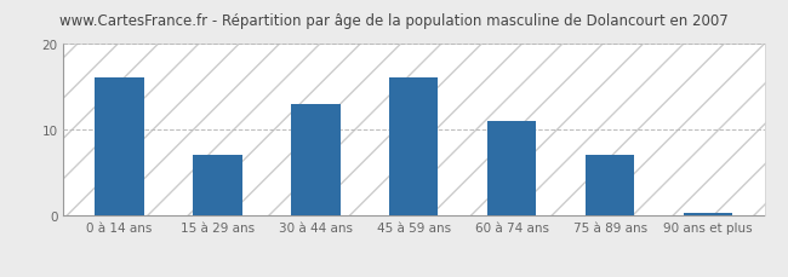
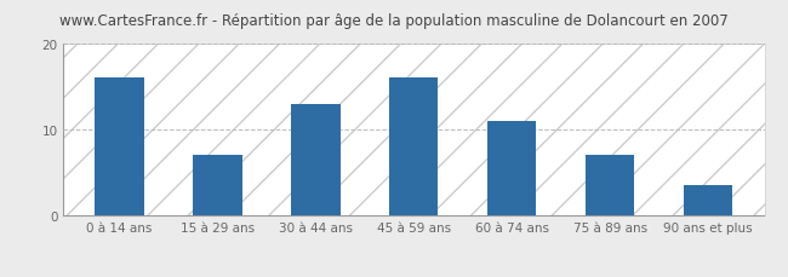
90 ans et plus: 0.3 -> 3.6
